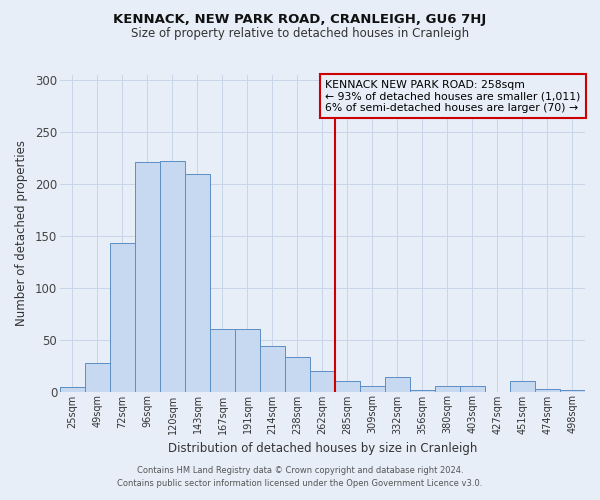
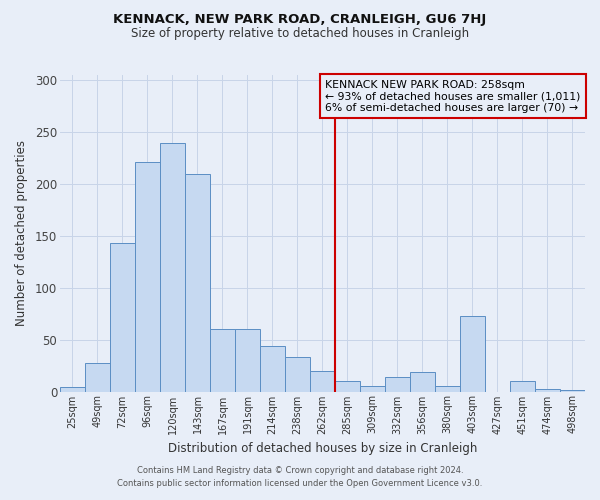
120sqm: 222 -> 239
356sqm: 1 -> 19
403sqm: 5 -> 73
